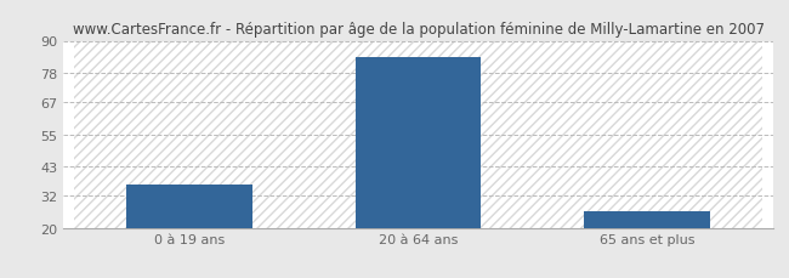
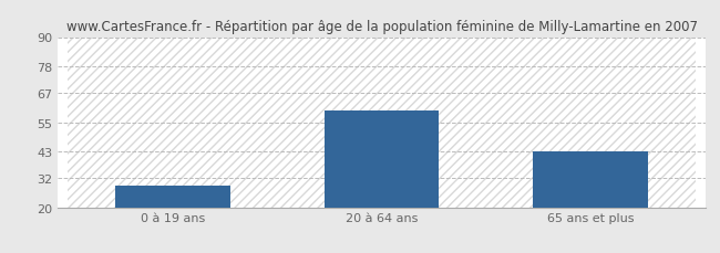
0 à 19 ans: 36 -> 29
20 à 64 ans: 84 -> 60
65 ans et plus: 26 -> 43
